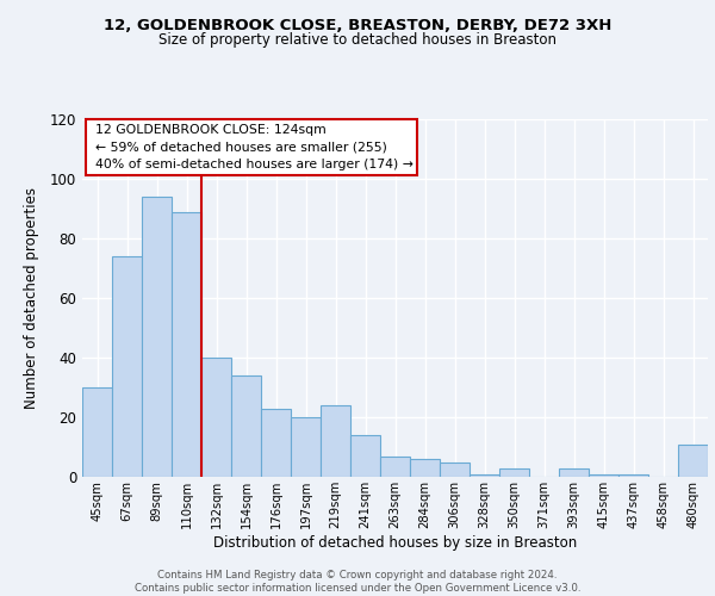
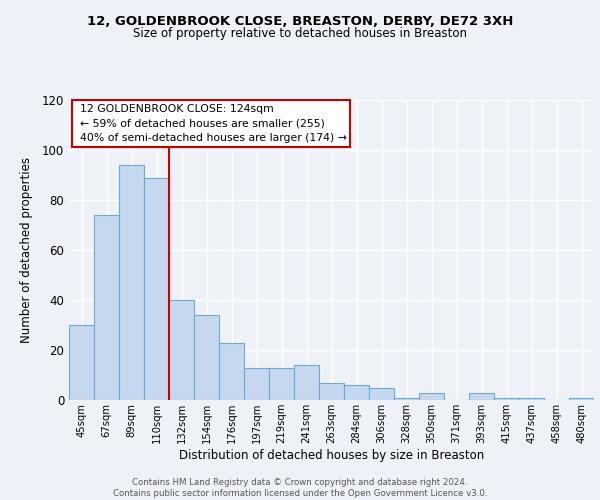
197sqm: 20 -> 13
219sqm: 24 -> 13
480sqm: 11 -> 1
